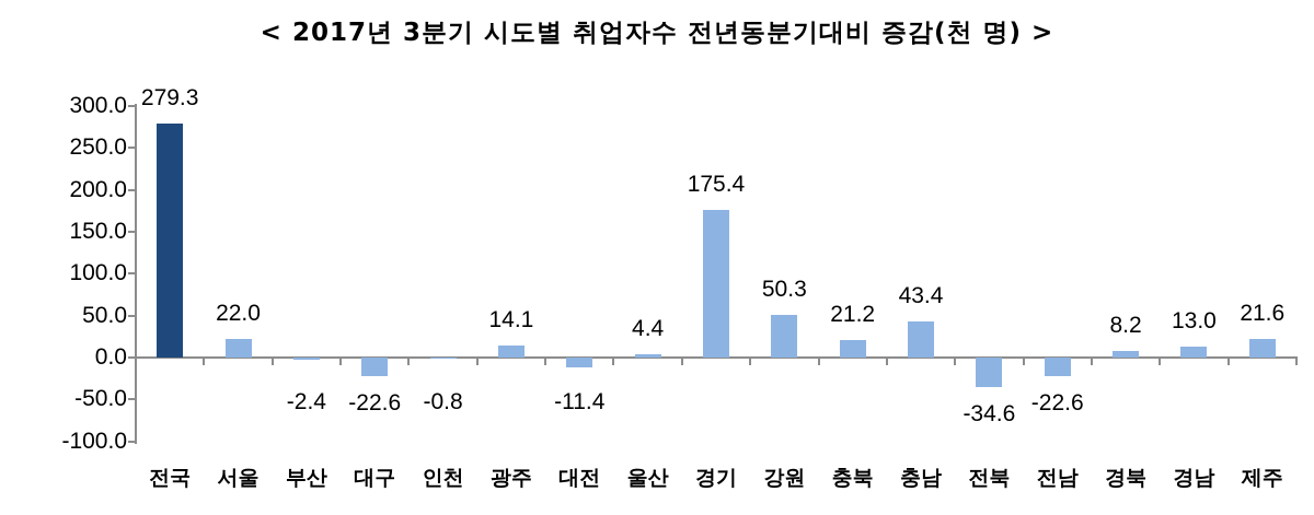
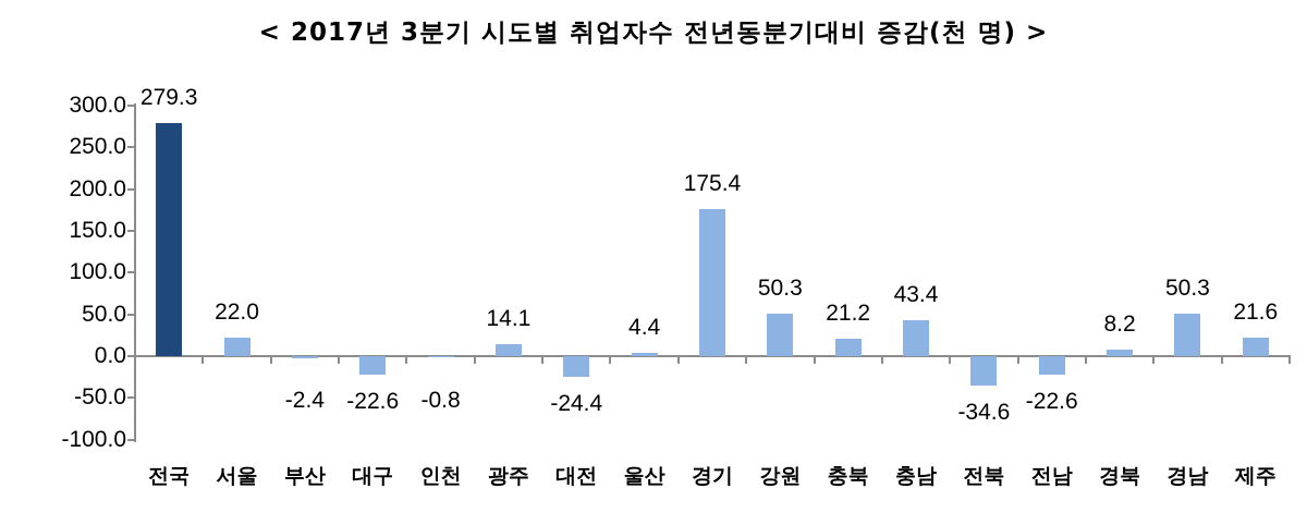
대전: -11.4 -> -24.4
경남: 13.0 -> 50.3
